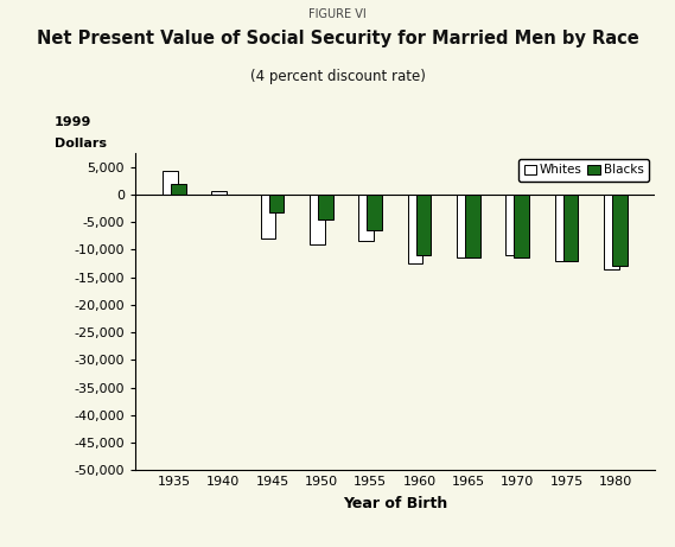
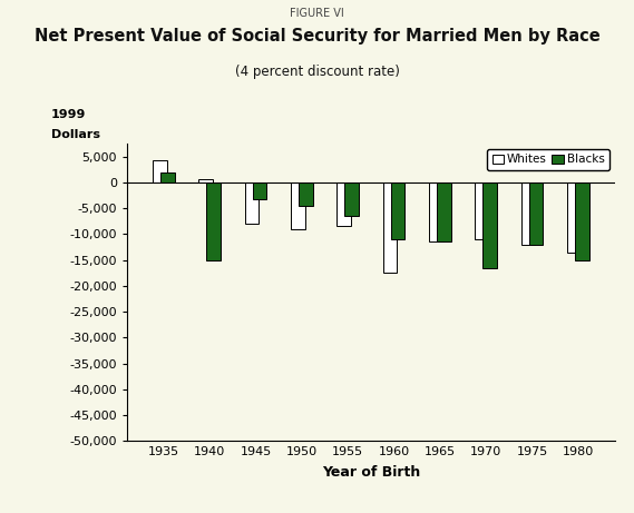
Blacks/1940: -100 -> -15,000
Whites/1960: -12,500 -> -17,500
Blacks/1970: -11,500 -> -16,500
Blacks/1980: -13,000 -> -15,000
